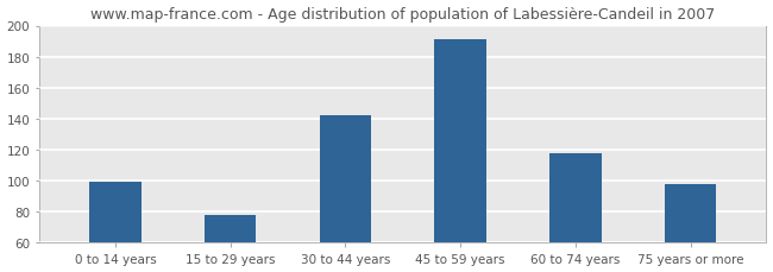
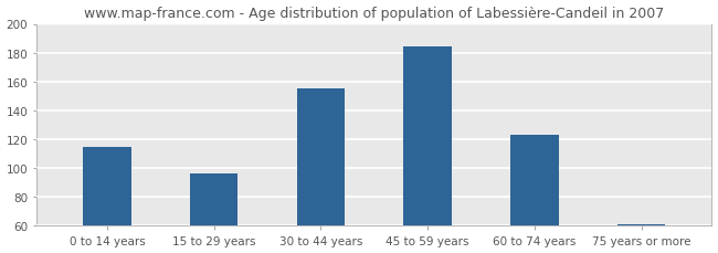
0 to 14 years: 99 -> 115
15 to 29 years: 78 -> 96
30 to 44 years: 142 -> 155
45 to 59 years: 191 -> 184
60 to 74 years: 118 -> 123
75 years or more: 98 -> 61
